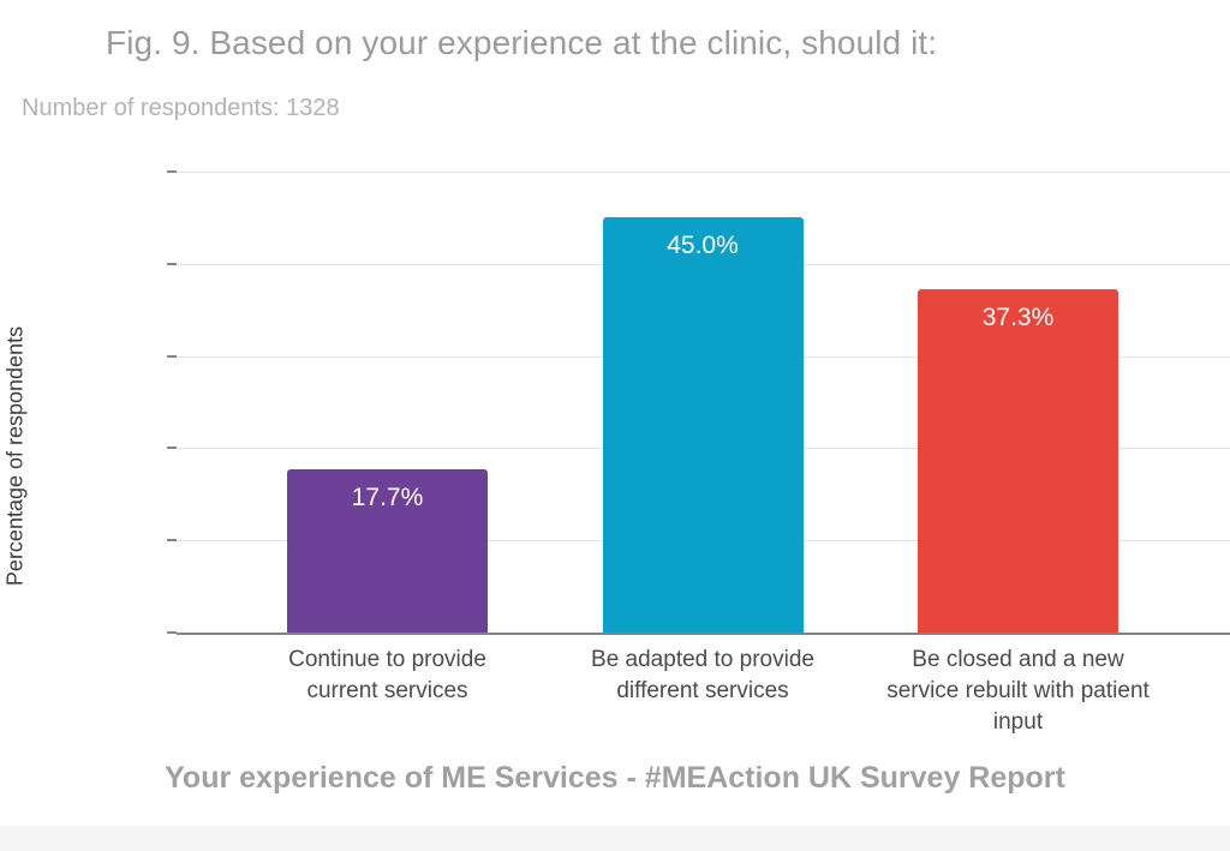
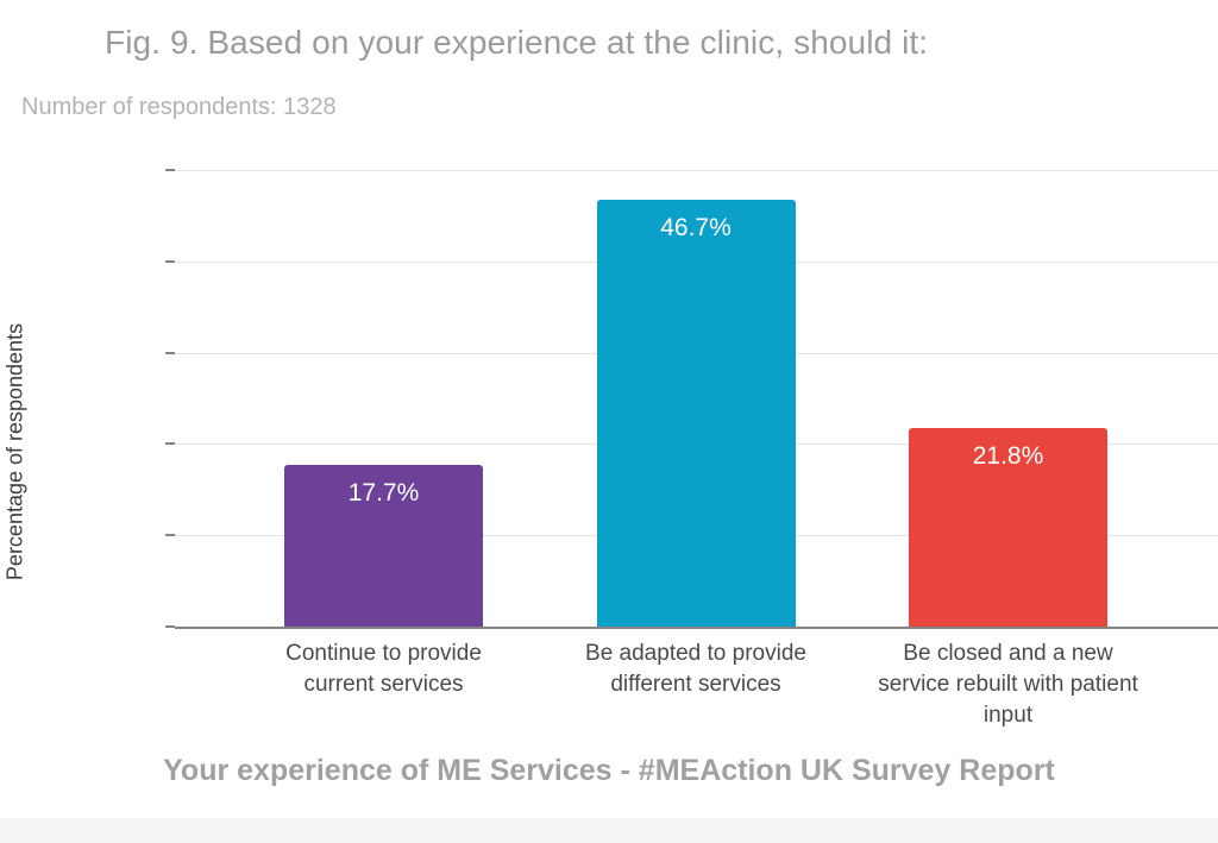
Be adapted to provide different services: 45.0% -> 46.7%
Be closed and a new service rebuilt with patient input: 37.3% -> 21.8%
